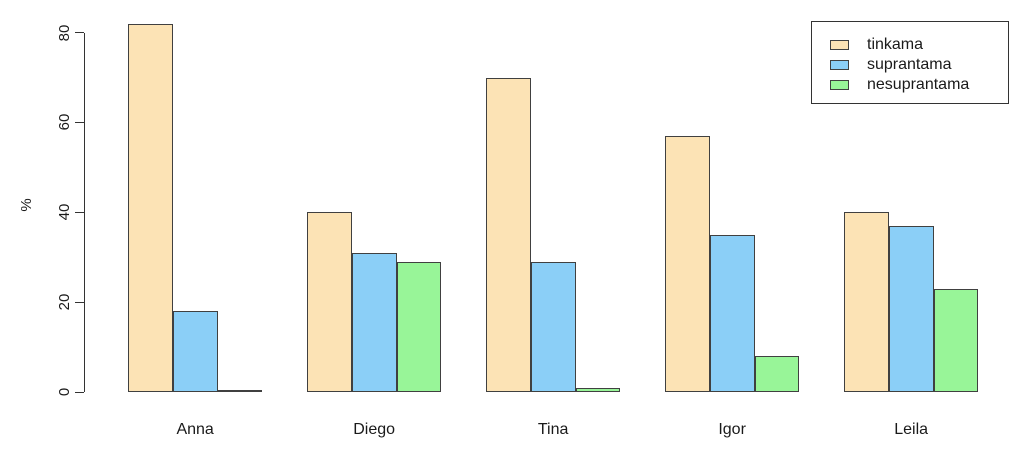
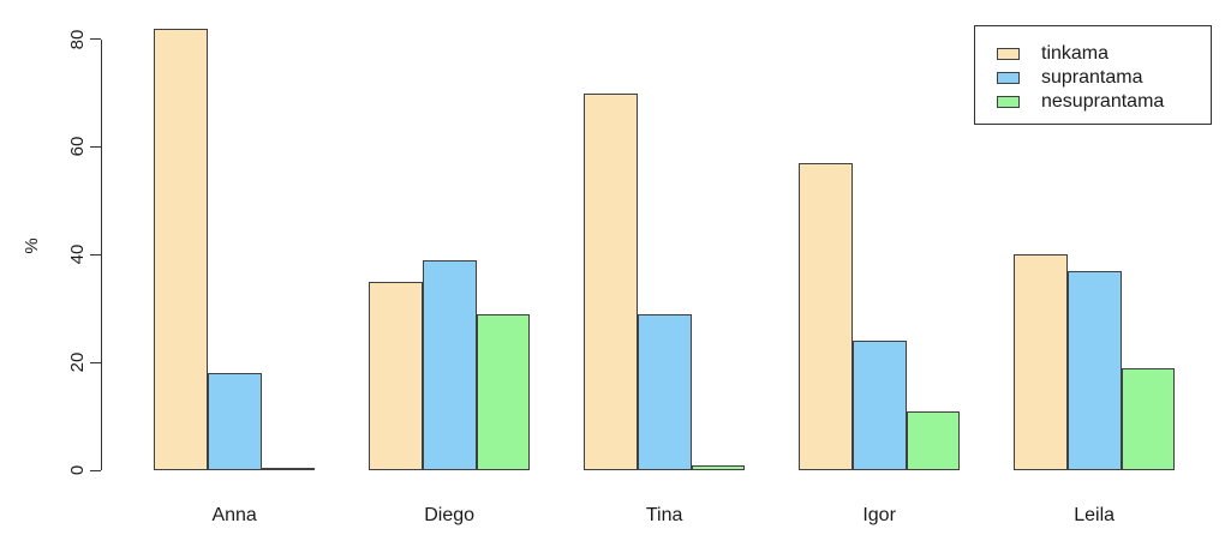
tinkama/Diego: 40 -> 35
suprantama/Diego: 31 -> 39
suprantama/Igor: 35 -> 24
nesuprantama/Igor: 8 -> 11
nesuprantama/Leila: 23 -> 19
